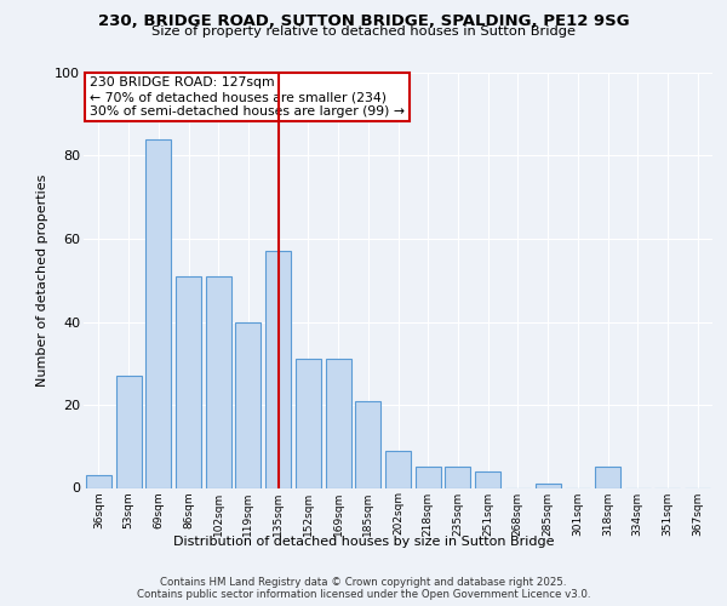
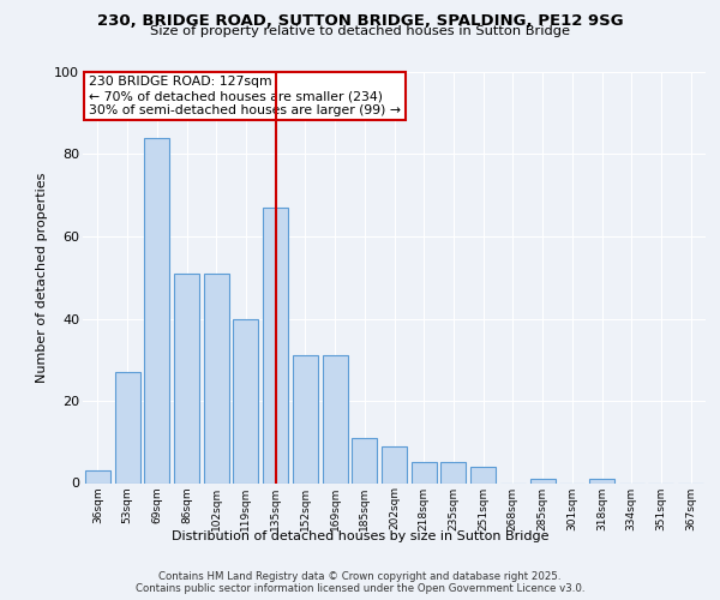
135sqm: 57 -> 67
185sqm: 21 -> 11
318sqm: 5 -> 1
